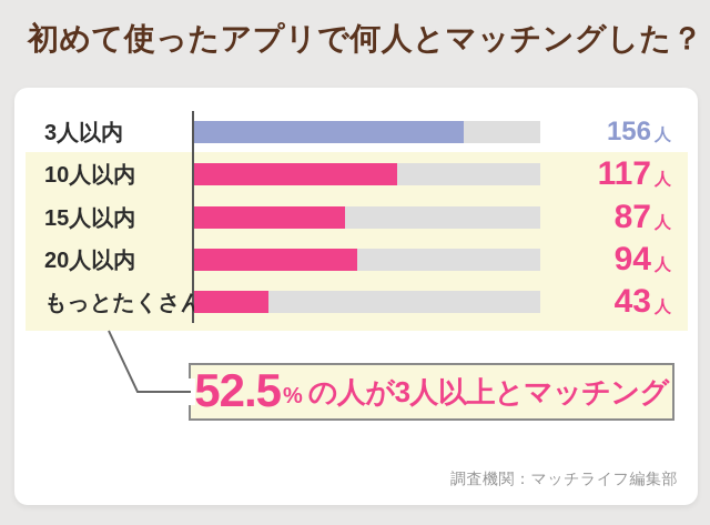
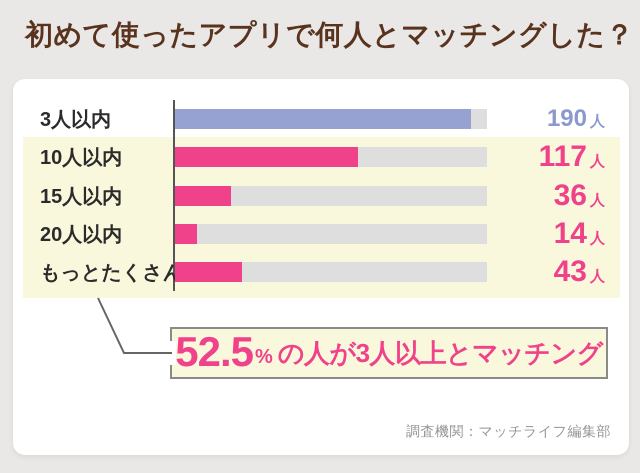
3人以内: 156 -> 190
15人以内: 87 -> 36
20人以内: 94 -> 14
